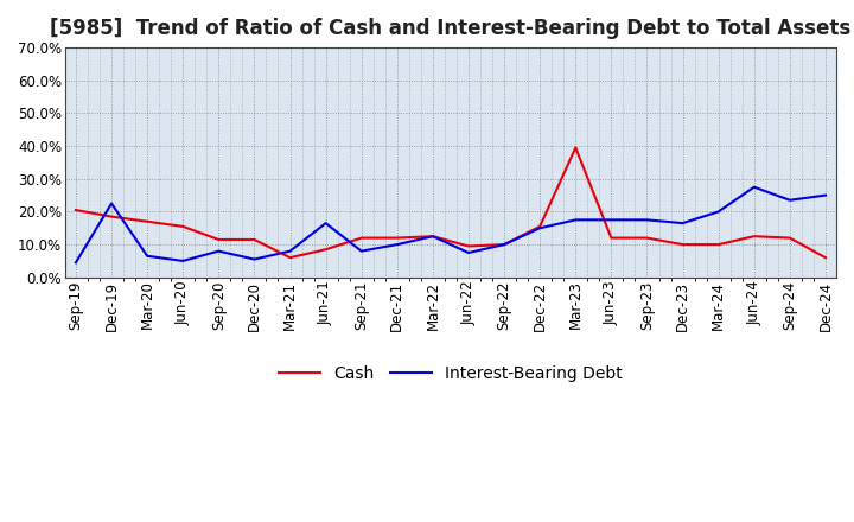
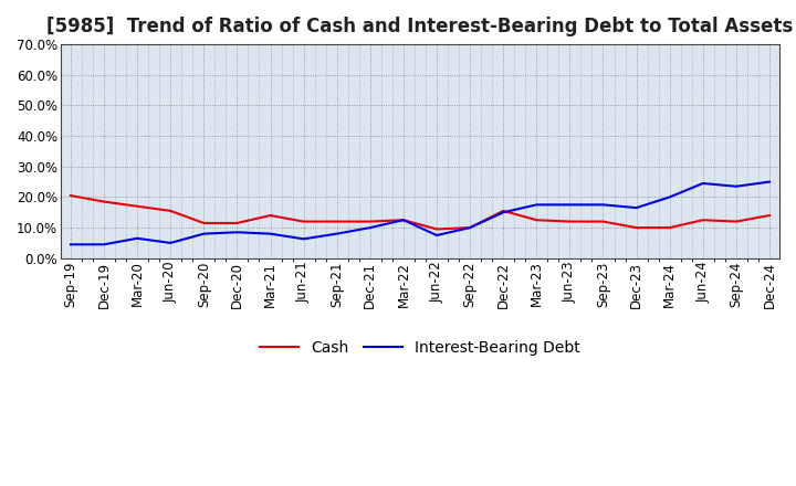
Interest-Bearing Debt/Dec-19: 22.5% -> 4.5%
Interest-Bearing Debt/Dec-20: 5.5% -> 8.5%
Cash/Mar-21: 6.0% -> 14.0%
Cash/Jun-21: 8.5% -> 12.0%
Interest-Bearing Debt/Jun-21: 16.5% -> 6.3%
Cash/Mar-23: 39.5% -> 12.5%
Interest-Bearing Debt/Jun-24: 27.5% -> 24.5%
Cash/Dec-24: 6.0% -> 14.0%
